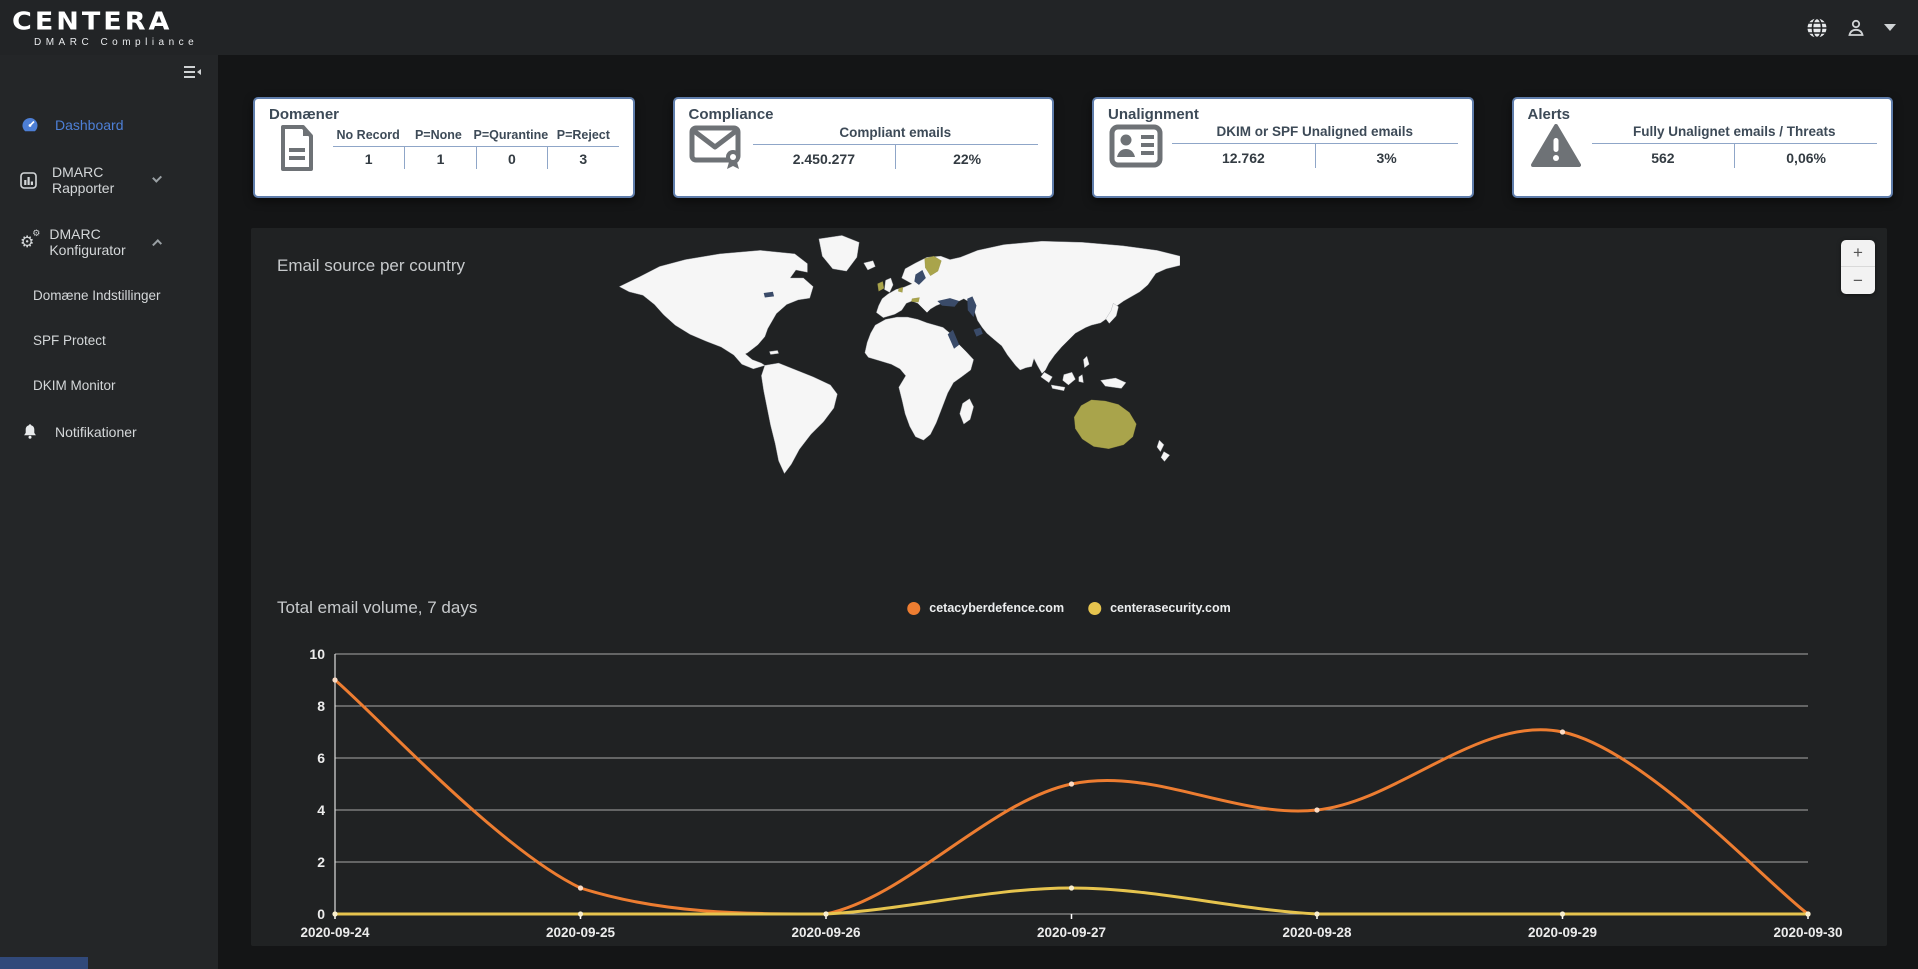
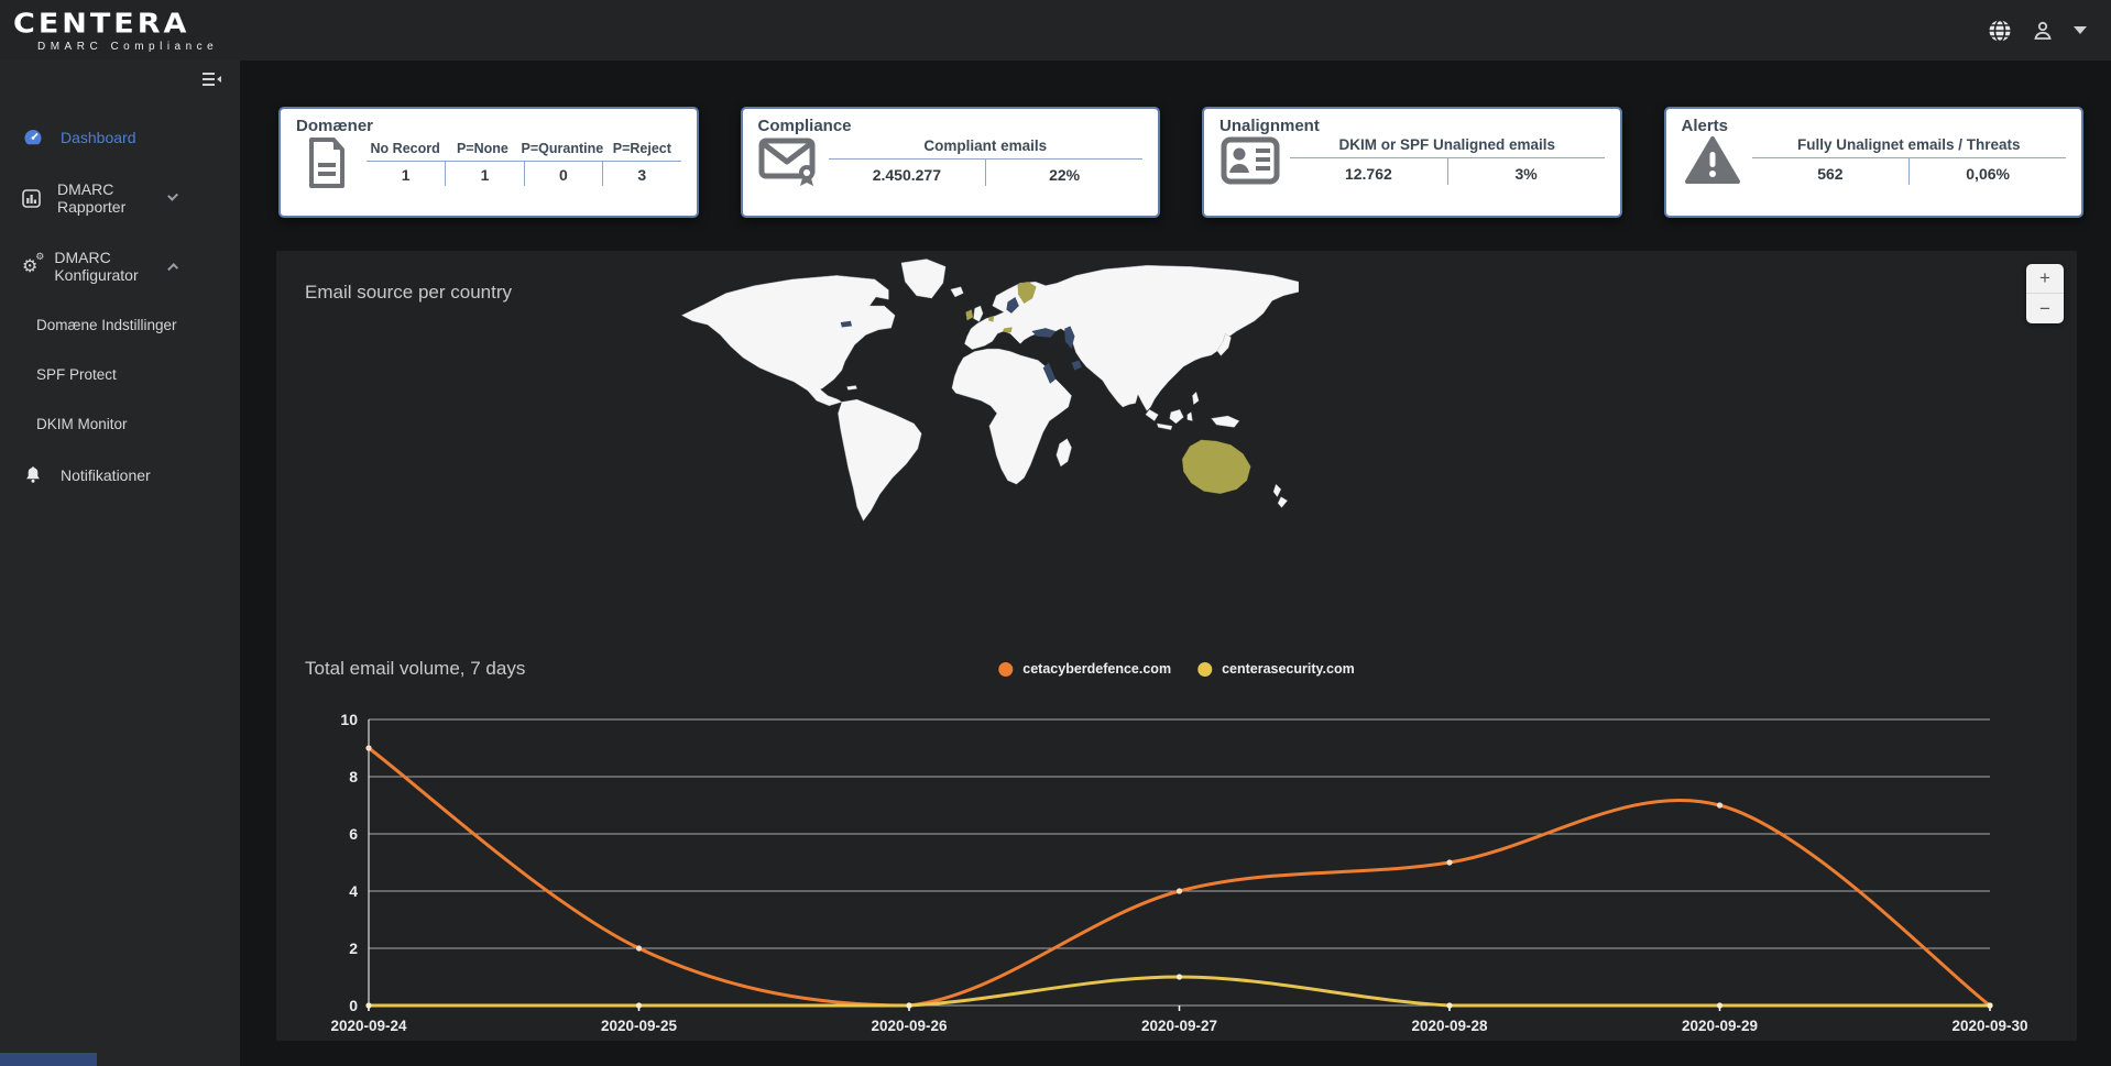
cetacyberdefence.com/2020-09-25: 1 -> 2
cetacyberdefence.com/2020-09-27: 5 -> 4
cetacyberdefence.com/2020-09-28: 4 -> 5
